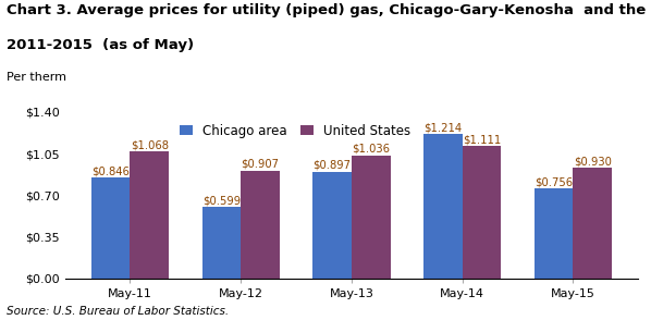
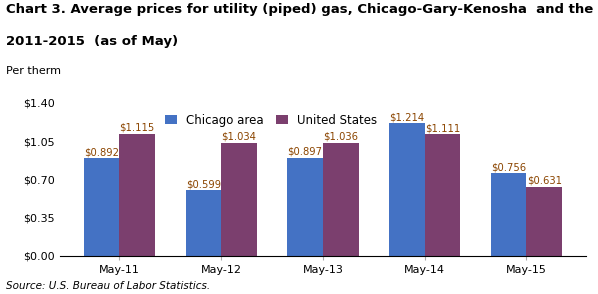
Chicago area/May-11: $0.846 -> $0.892
United States/May-11: $1.068 -> $1.115
United States/May-12: $0.907 -> $1.034
United States/May-15: $0.930 -> $0.631
